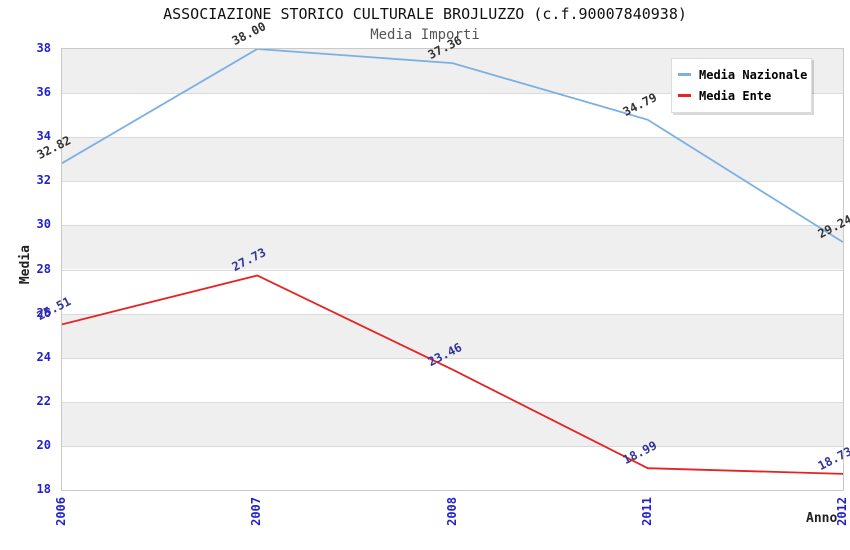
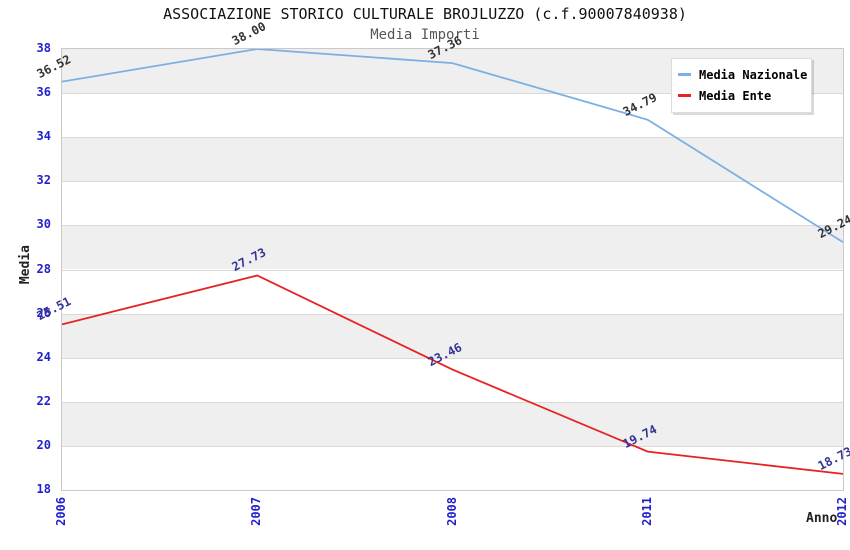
Media Nazionale/2006: 32.82 -> 36.52
Media Ente/2011: 18.99 -> 19.74
